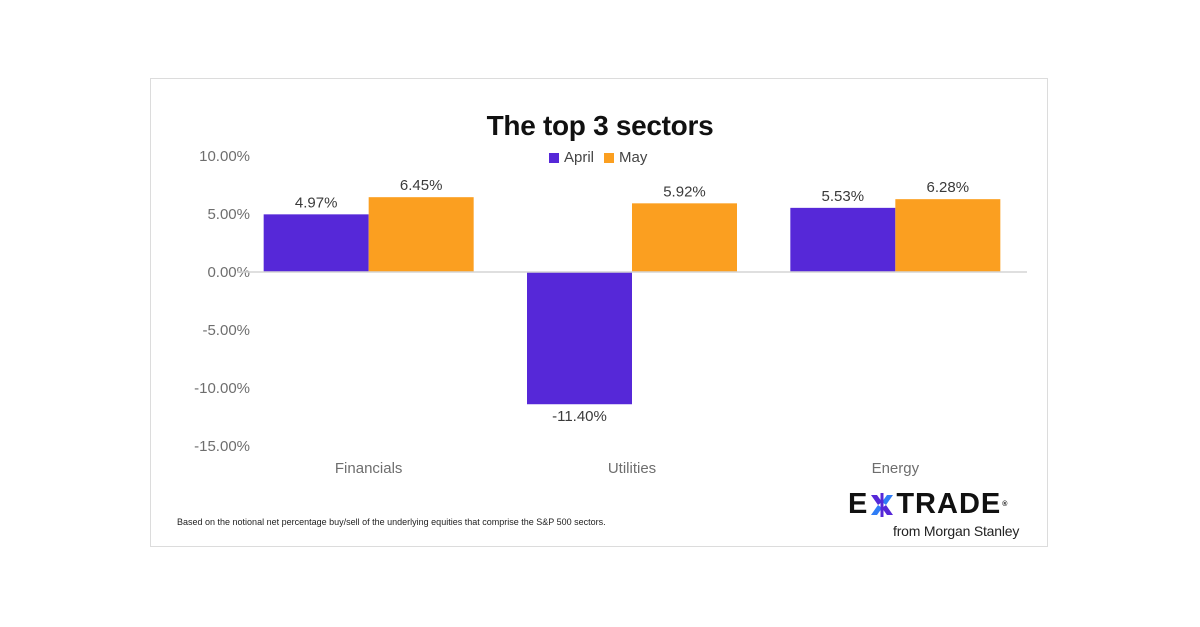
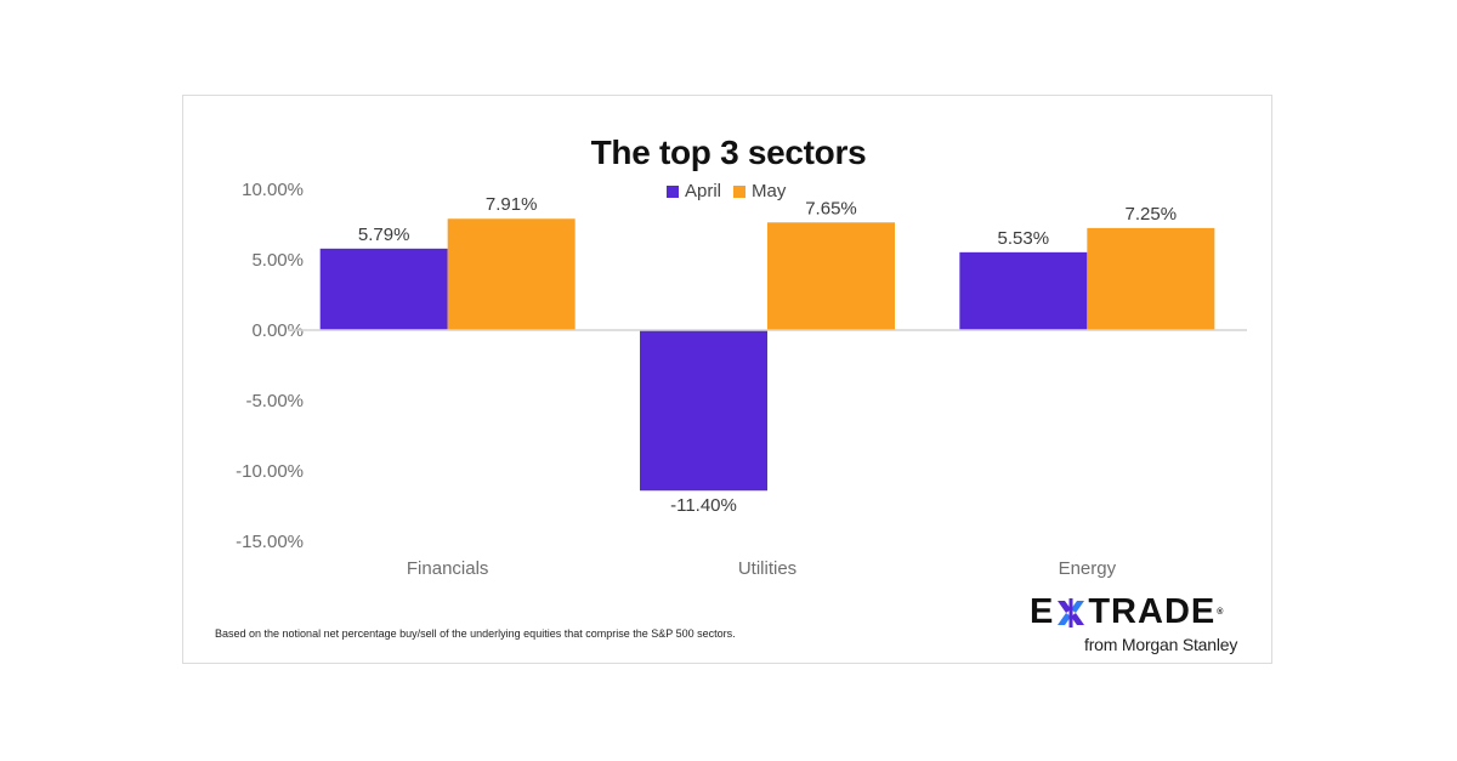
April/Financials: 4.97% -> 5.79%
May/Financials: 6.45% -> 7.91%
May/Utilities: 5.92% -> 7.65%
May/Energy: 6.28% -> 7.25%
